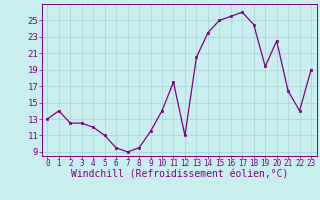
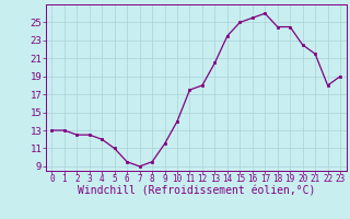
1: 14.0 -> 13.0
12: 11.0 -> 18.0
19: 19.4 -> 24.5
21: 16.4 -> 21.5
22: 14.0 -> 18.0
